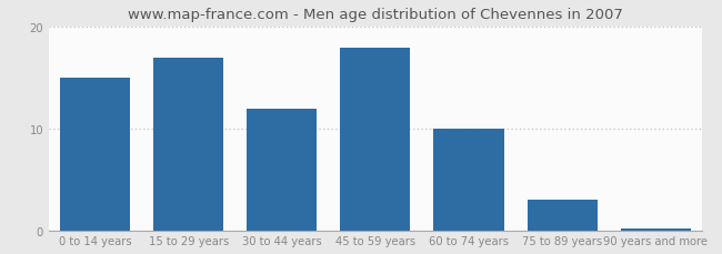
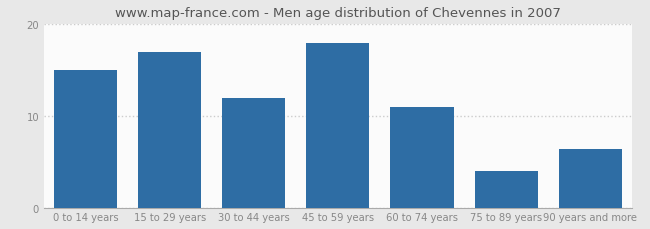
60 to 74 years: 10.0 -> 11.0
75 to 89 years: 3.0 -> 4.0
90 years and more: 0.2 -> 6.4
